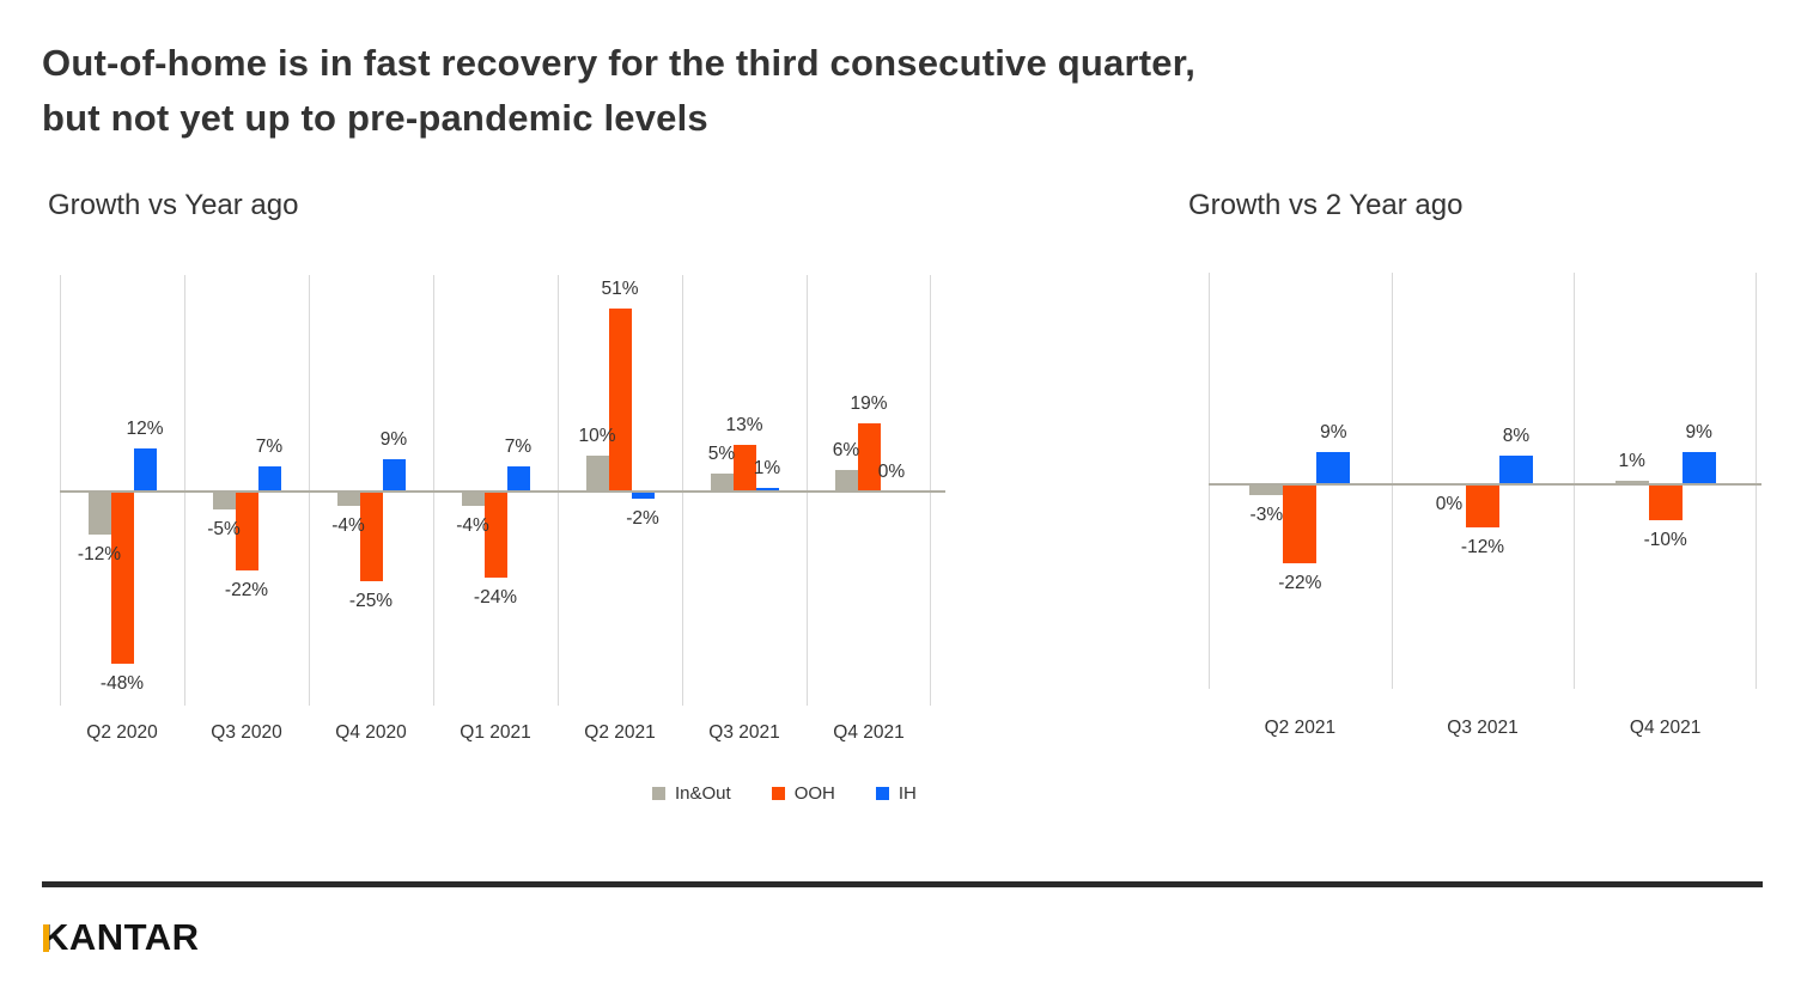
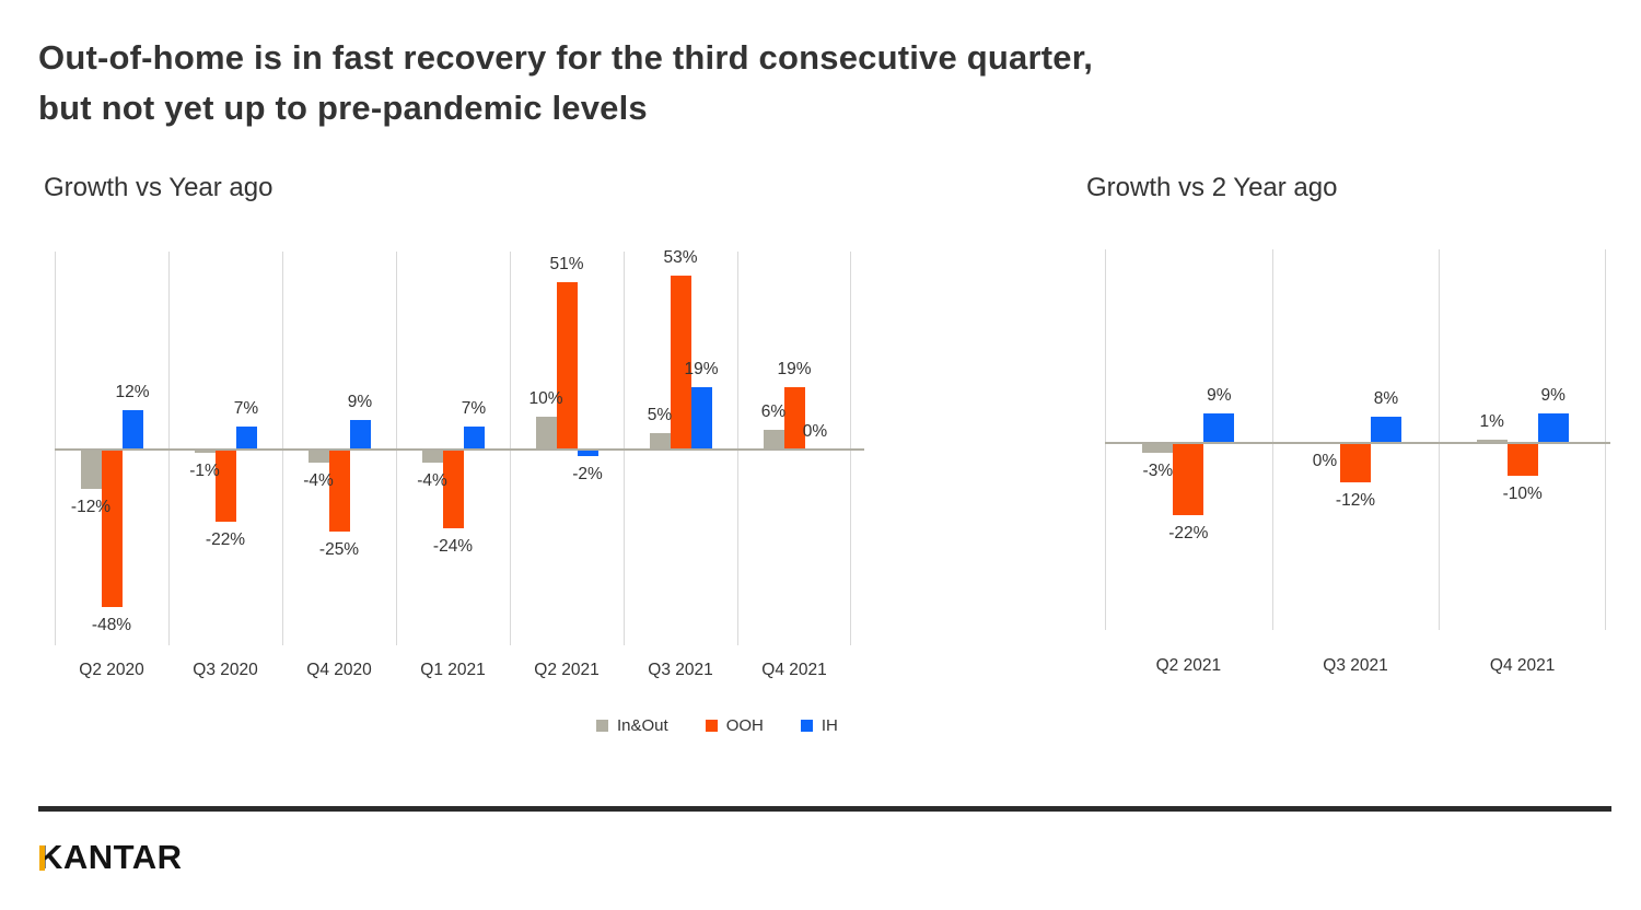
Growth vs Year ago/In&Out/Q3 2020: -5% -> -1%
Growth vs Year ago/OOH/Q3 2021: 13% -> 53%
Growth vs Year ago/IH/Q3 2021: 1% -> 19%
